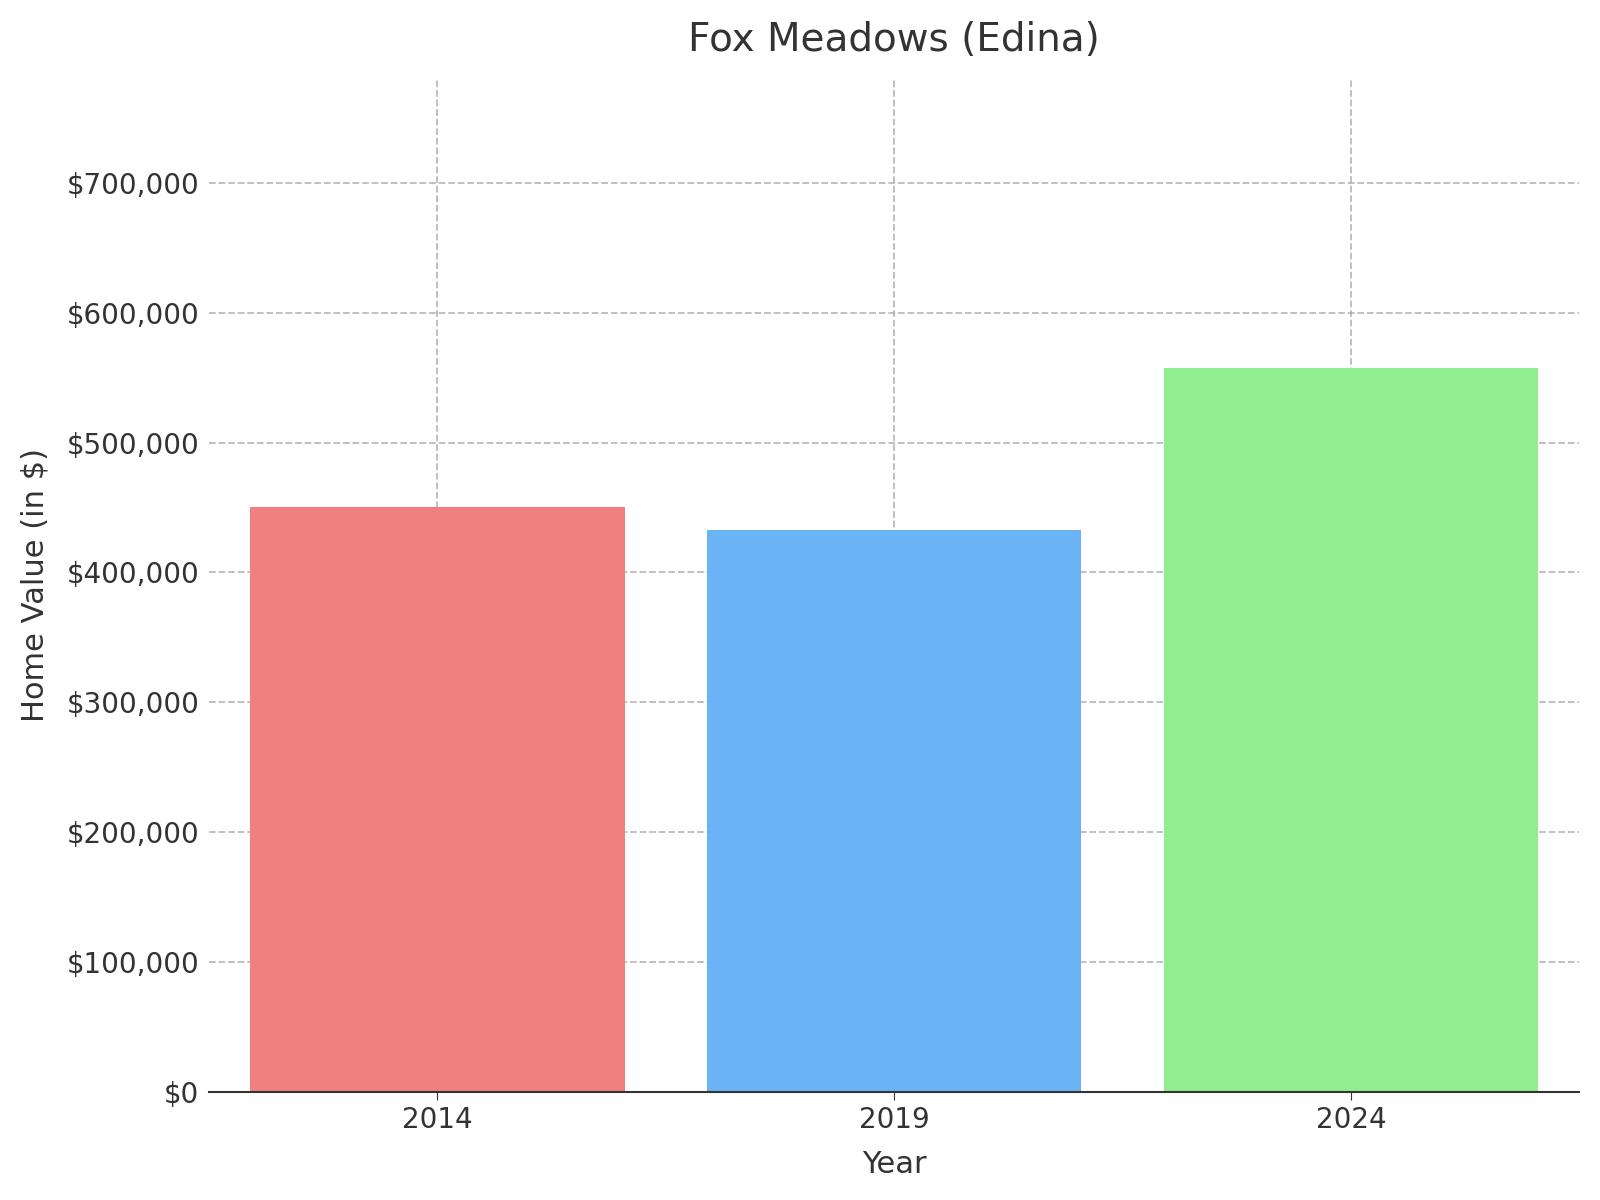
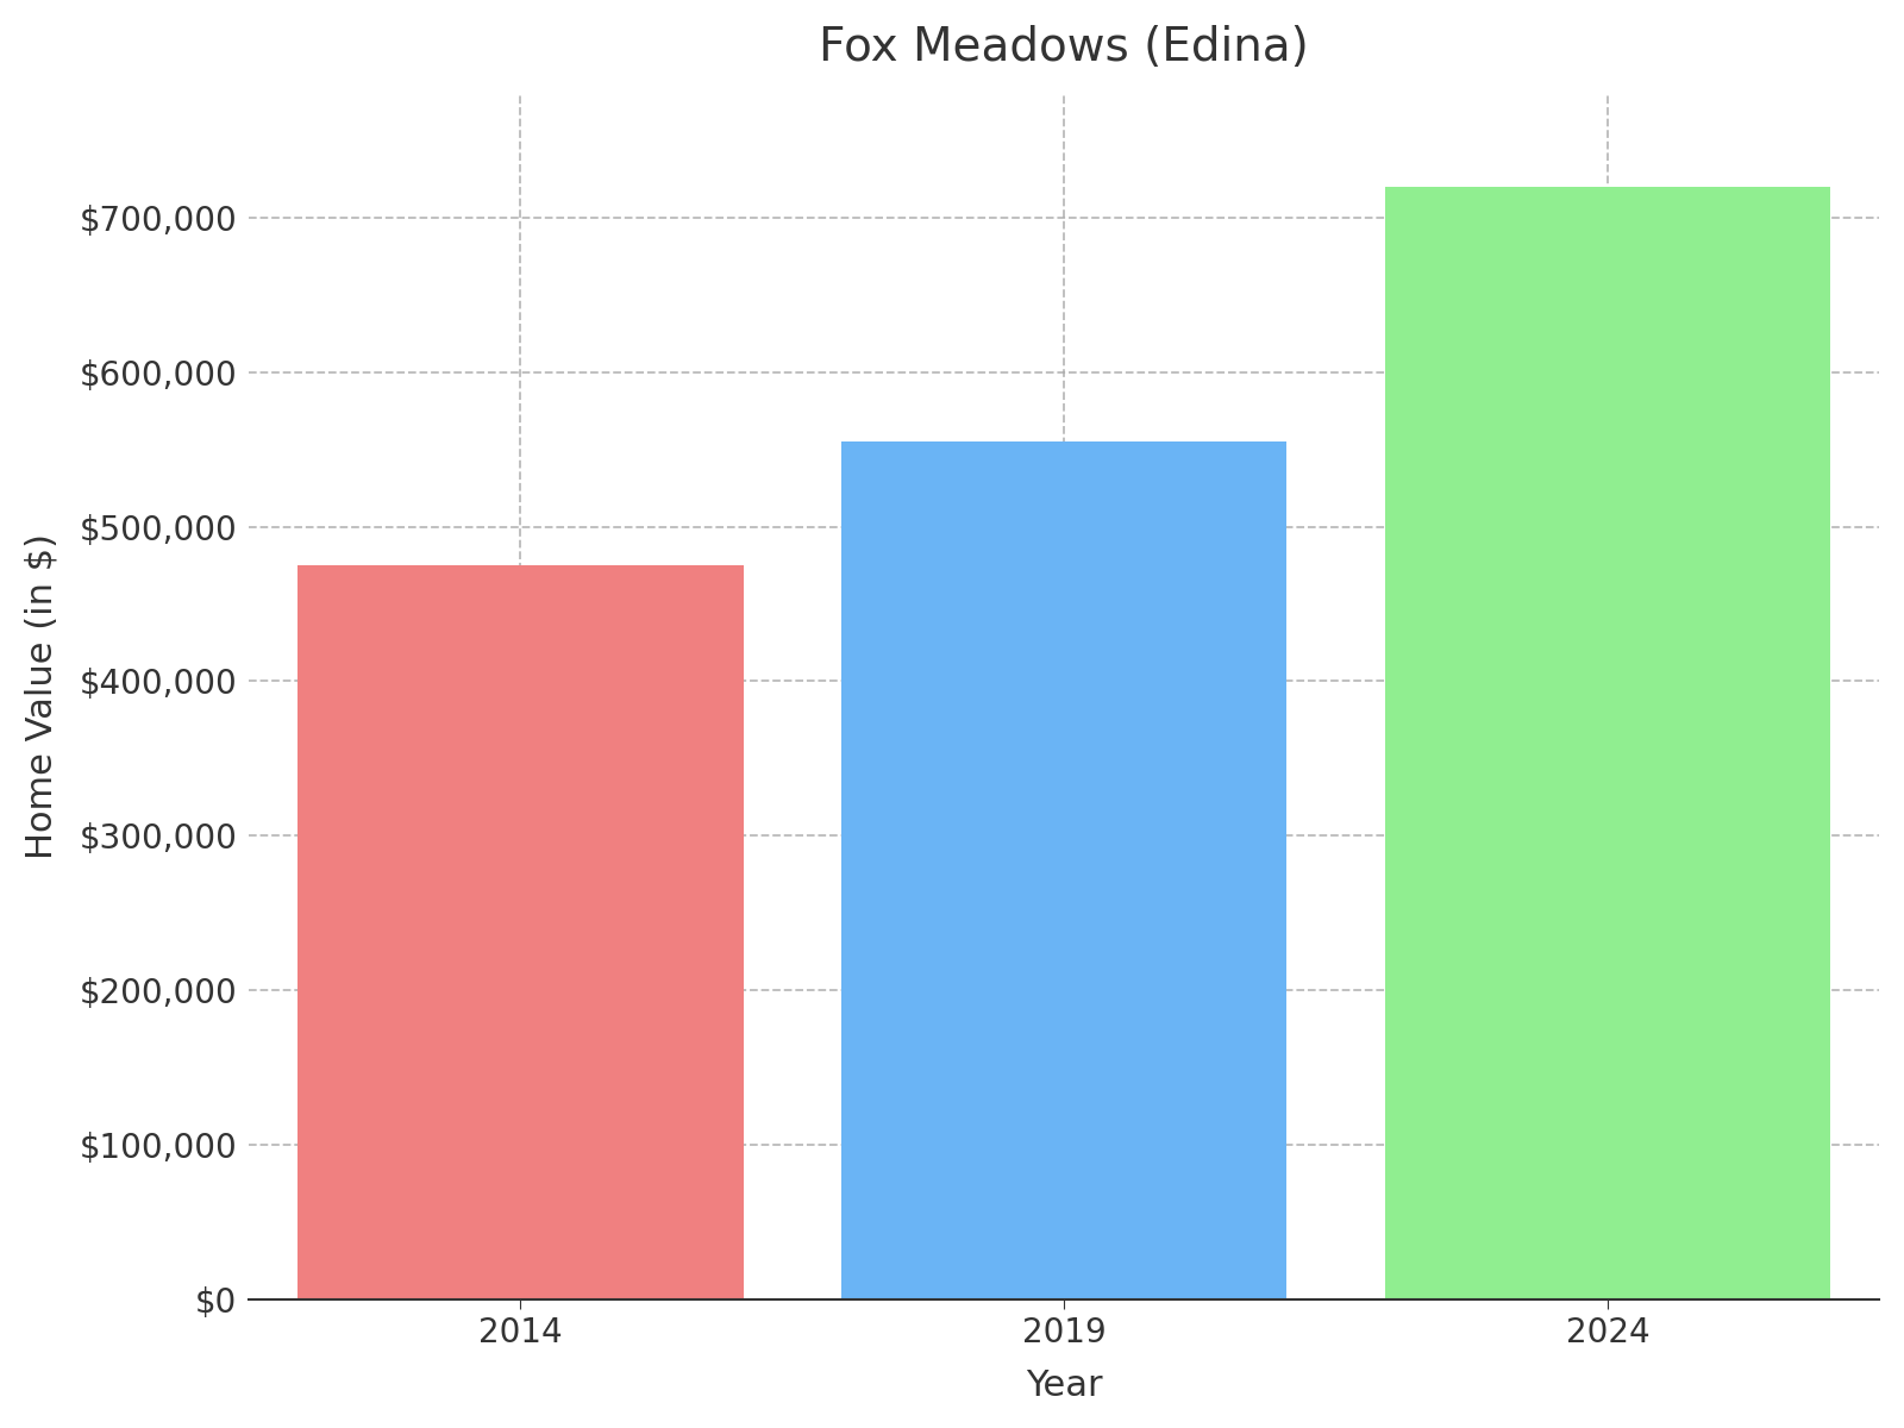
2014: $450,000 -> $475,000
2019: $433,000 -> $555,000
2024: $557,000 -> $720,000
